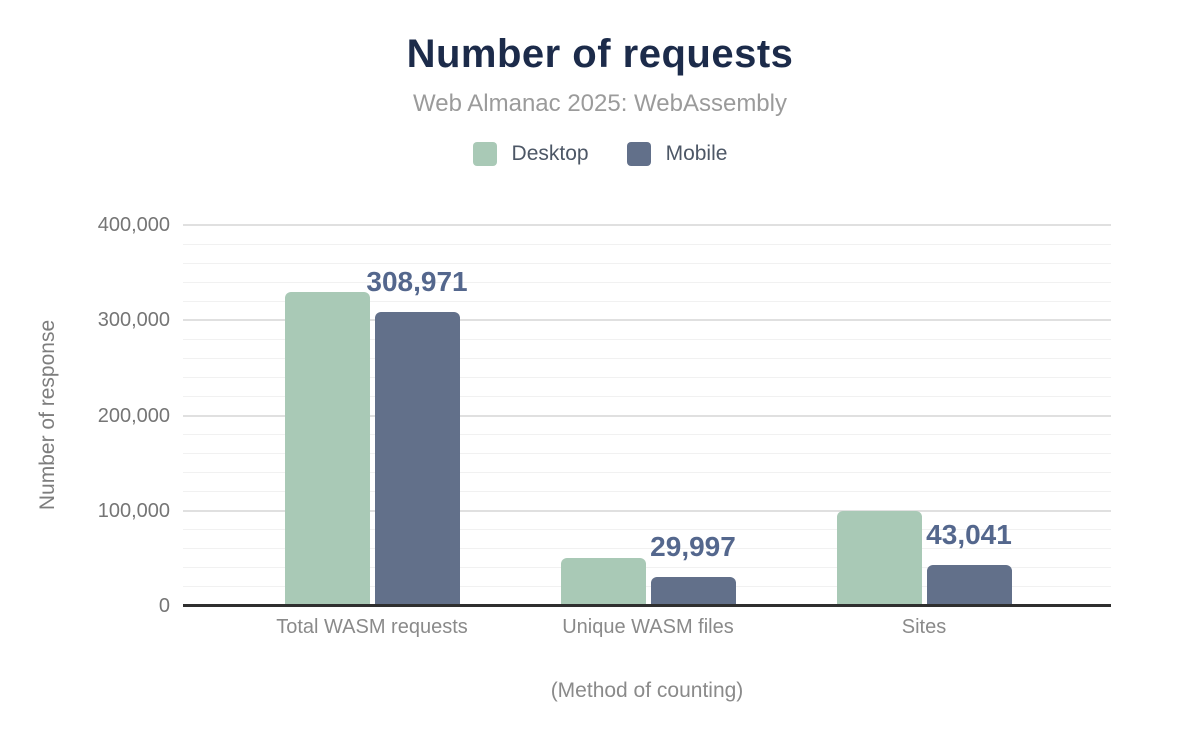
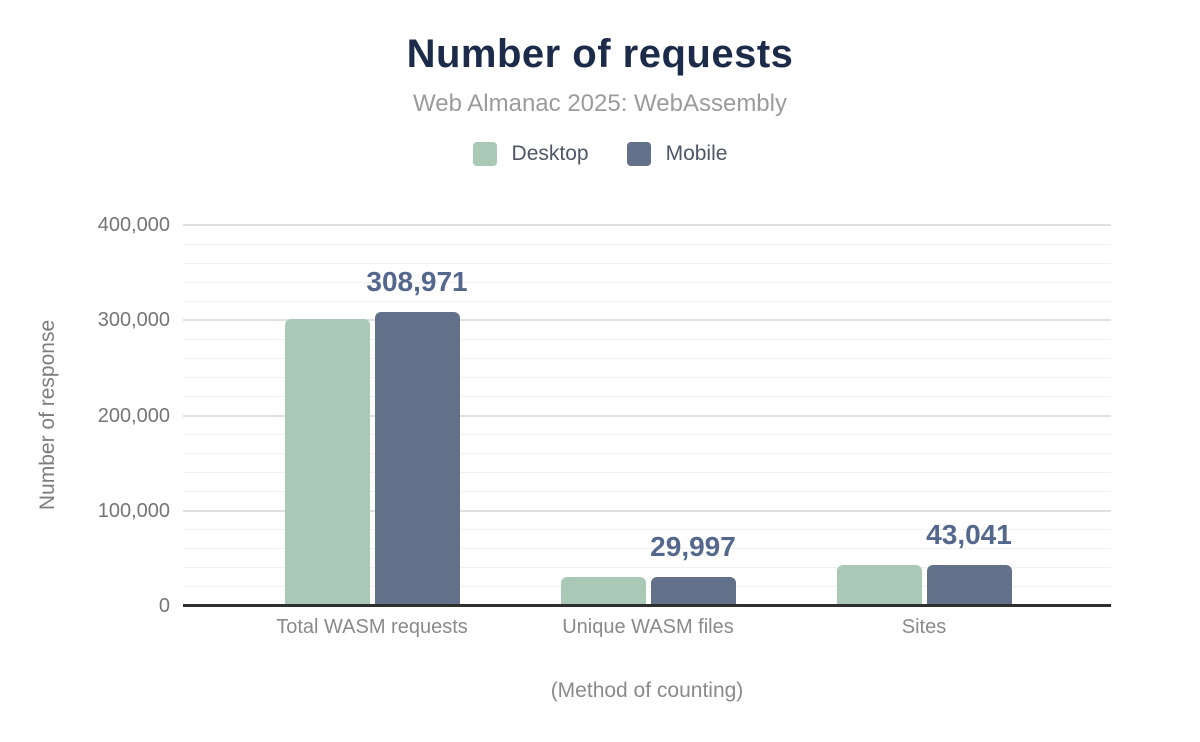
Desktop/Total WASM requests: 330000 -> 300000
Desktop/Unique WASM files: 50000 -> 30000
Desktop/Sites: 100000 -> 40000
